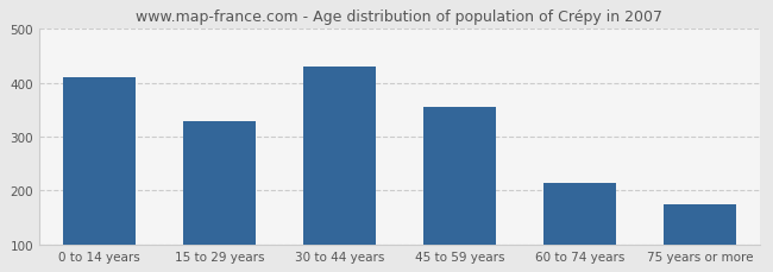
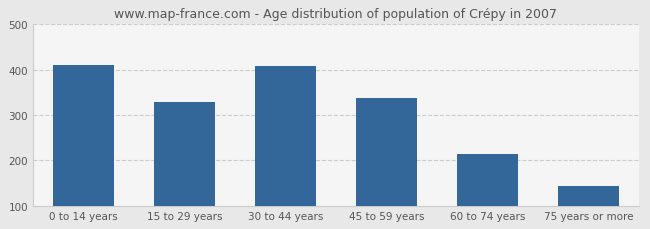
30 to 44 years: 430 -> 408
45 to 59 years: 355 -> 338
75 years or more: 175 -> 143
